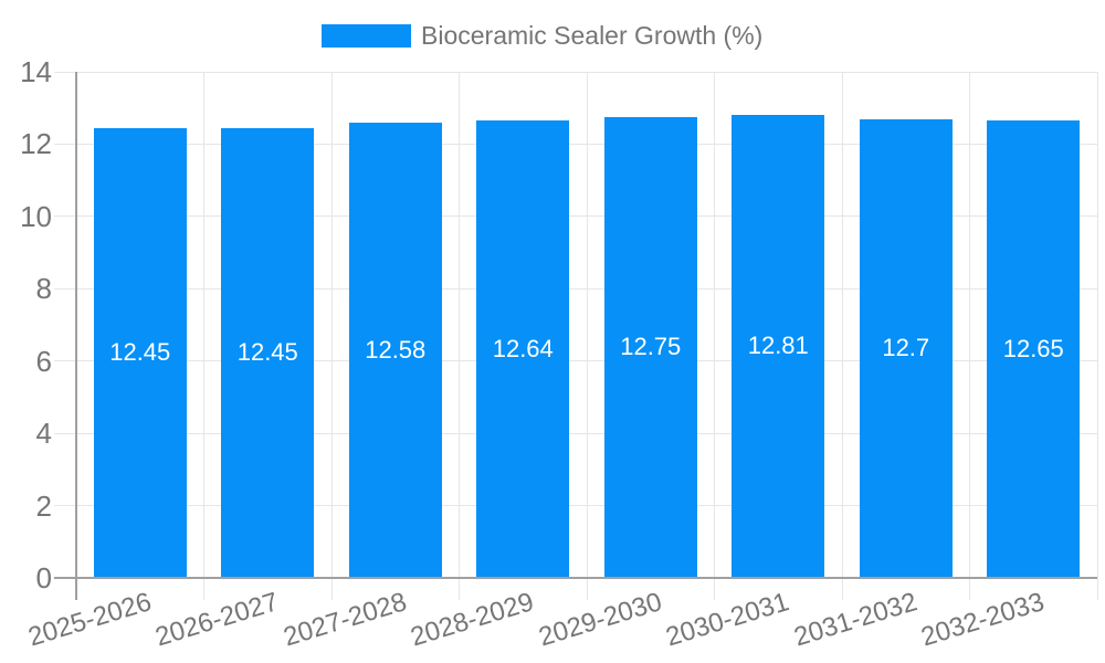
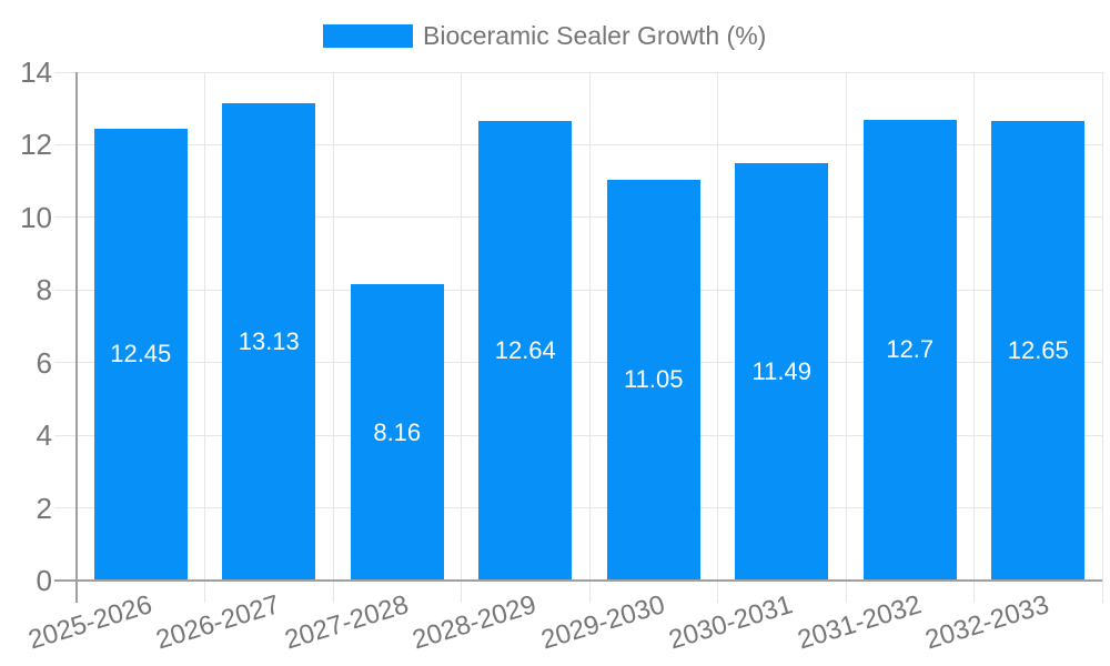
2026-2027: 12.45 -> 13.13
2027-2028: 12.58 -> 8.16
2029-2030: 12.75 -> 11.05
2030-2031: 12.81 -> 11.49
